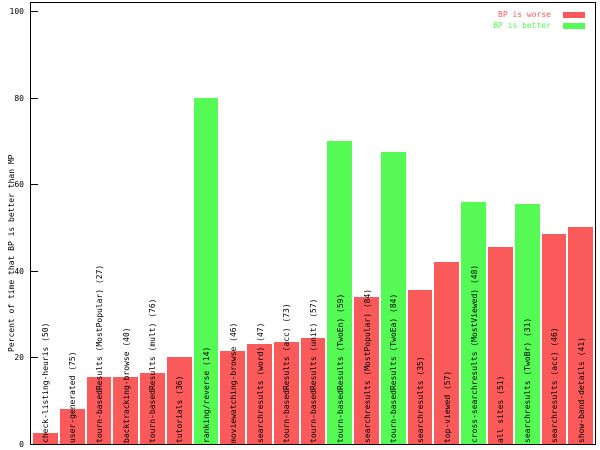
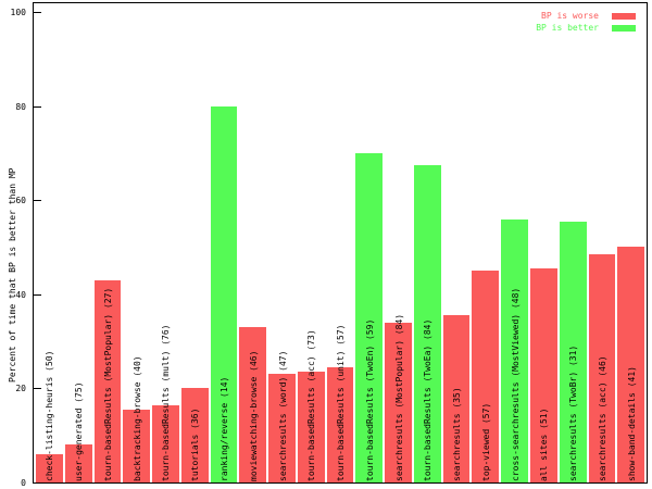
check-listing-heuris (50): 2 -> 6
tourn-basedResults (MostPopular) (27): 16 -> 43
moviewatching-browse (46): 22 -> 33
top-viewed (57): 42 -> 45
